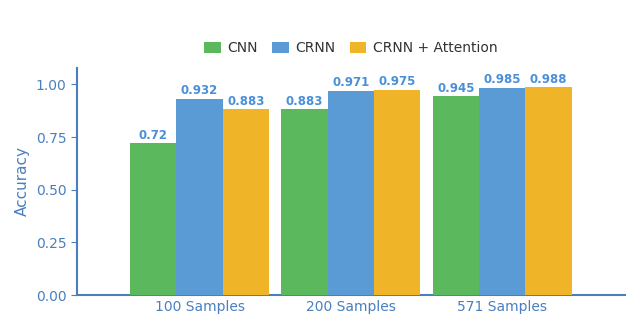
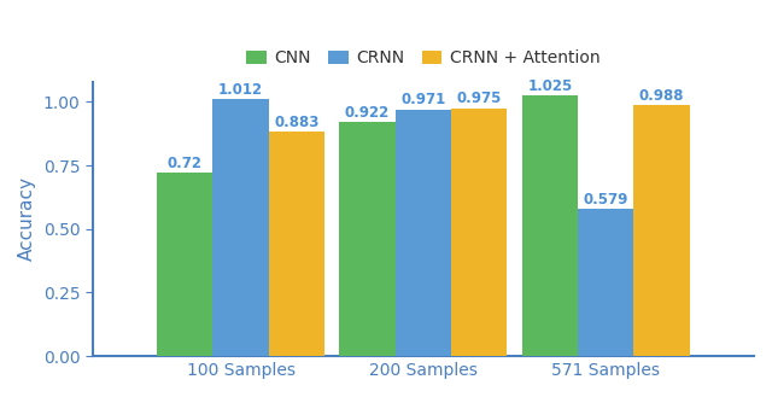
CRNN/100 Samples: 0.932 -> 1.012
CNN/200 Samples: 0.883 -> 0.922
CNN/571 Samples: 0.945 -> 1.025
CRNN/571 Samples: 0.985 -> 0.579
